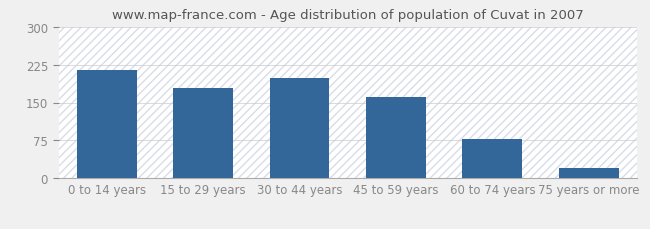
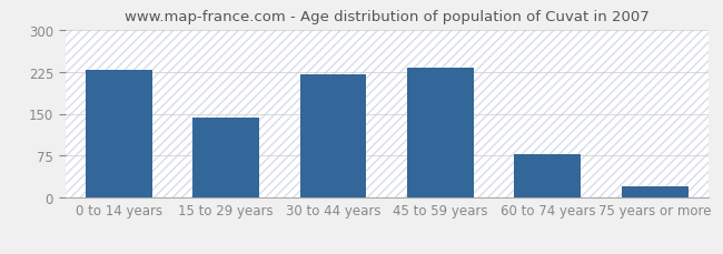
0 to 14 years: 214 -> 228
15 to 29 years: 178 -> 143
30 to 44 years: 198 -> 220
45 to 59 years: 160 -> 233
